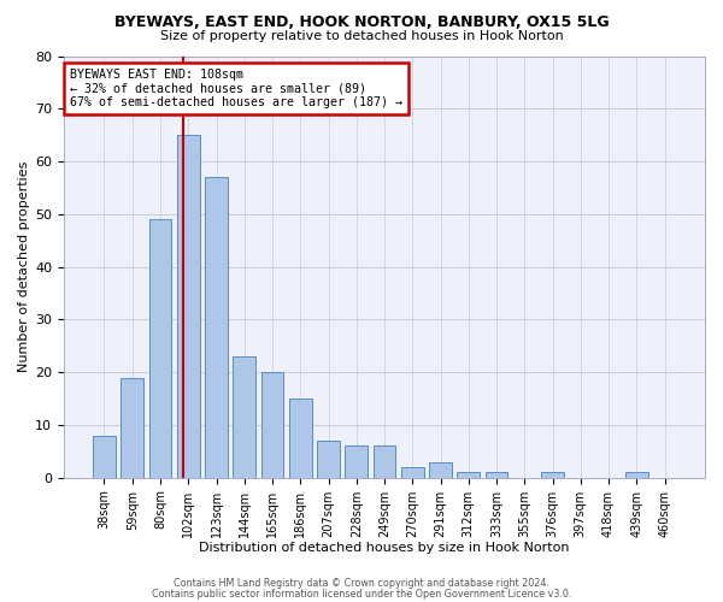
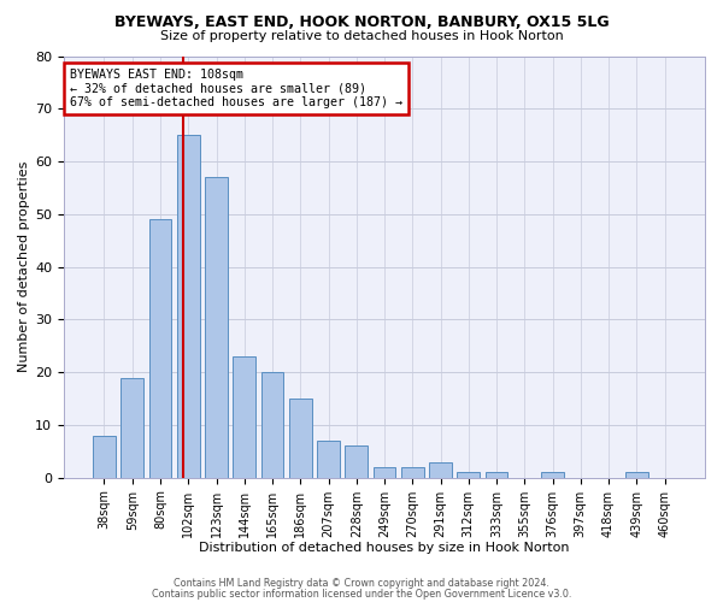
249sqm: 6 -> 2
